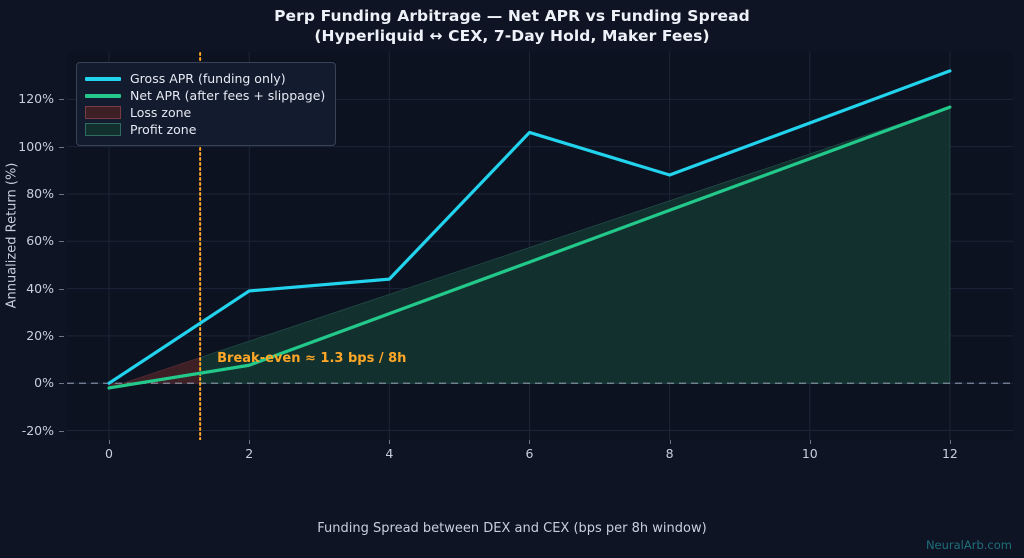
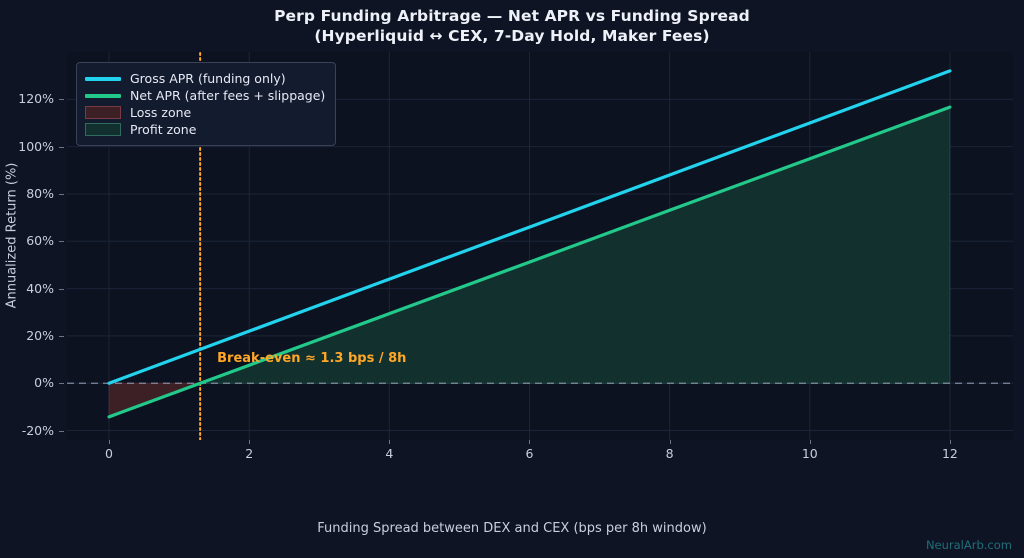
Net APR (after fees + slippage)/0: -2% -> -14%
Gross APR (funding only)/2: 39% -> 22%
Gross APR (funding only)/6: 106% -> 66%
